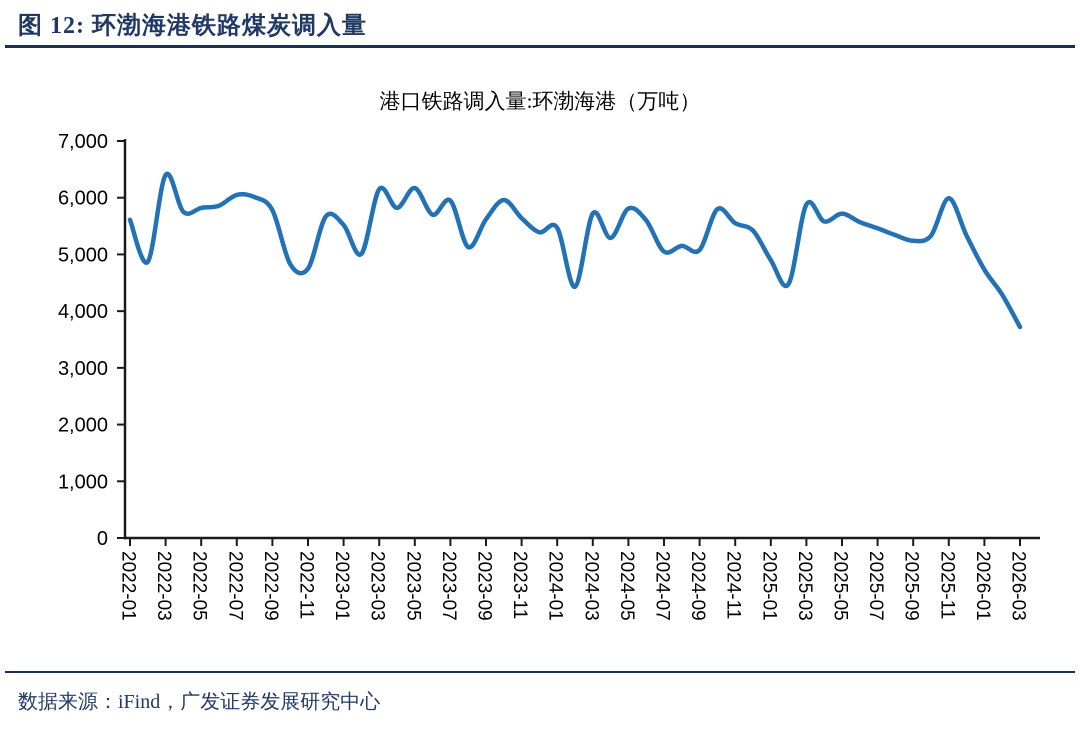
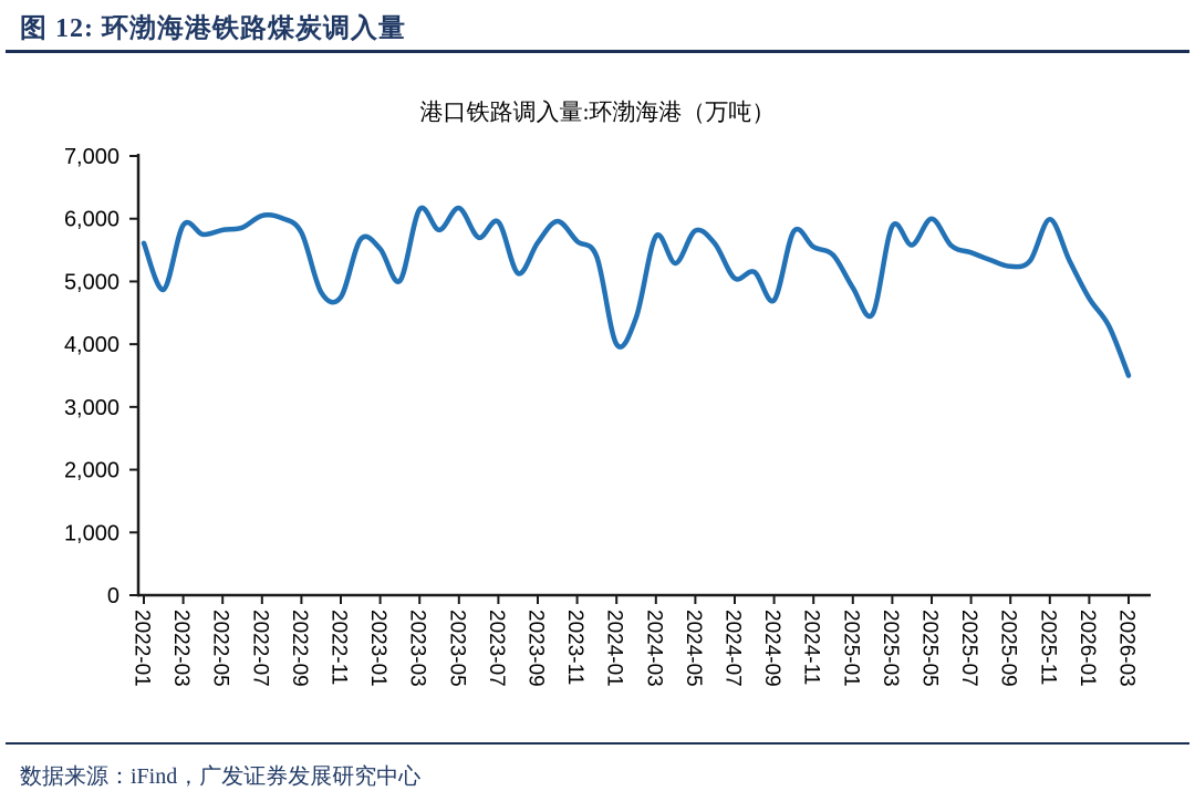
2022-03: 6400 -> 5900
2024-01: 5500 -> 4000
2024-09: 5100 -> 4700
2025-05: 5700 -> 6000
2026-03: 3700 -> 3500
